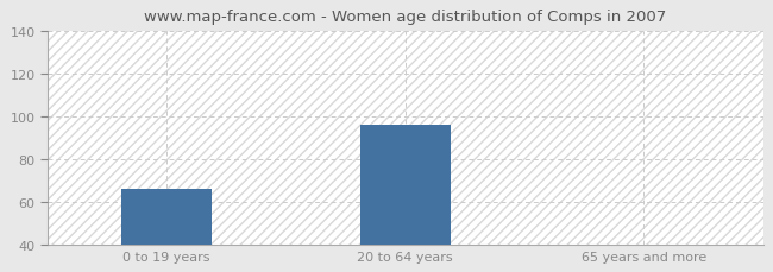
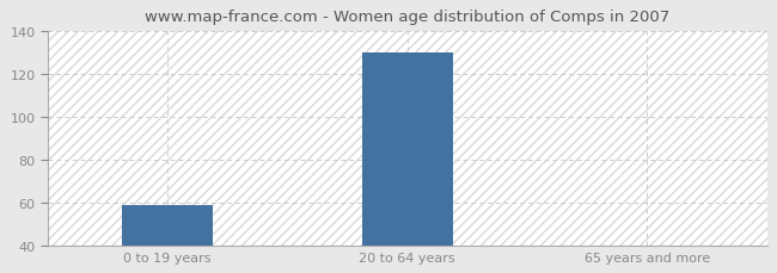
0 to 19 years: 66 -> 59
20 to 64 years: 96 -> 130
